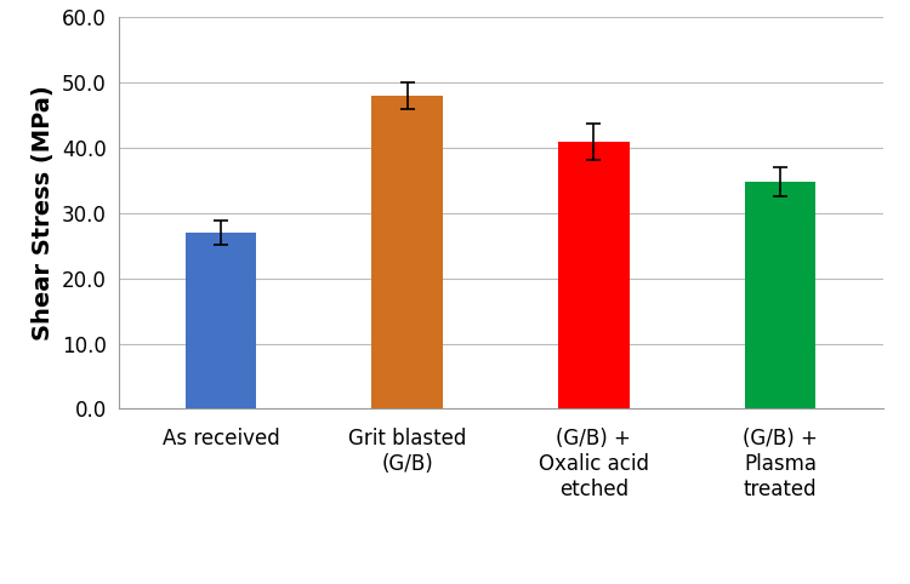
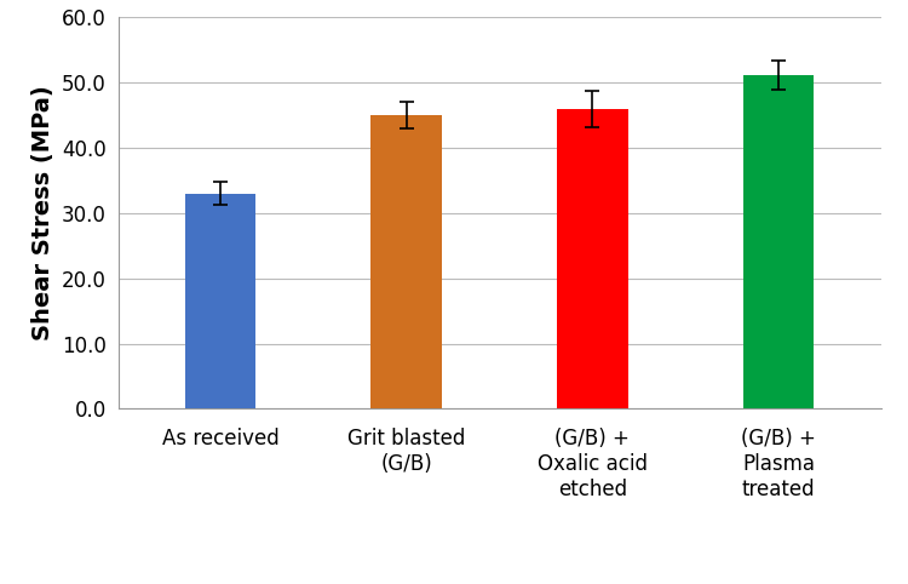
As received: 27.0 -> 33.0
Grit blasted (G/B): 48.0 -> 45.0
(G/B) + Oxalic acid etched: 41.0 -> 46.0
(G/B) + Plasma treated: 34.8 -> 51.2
